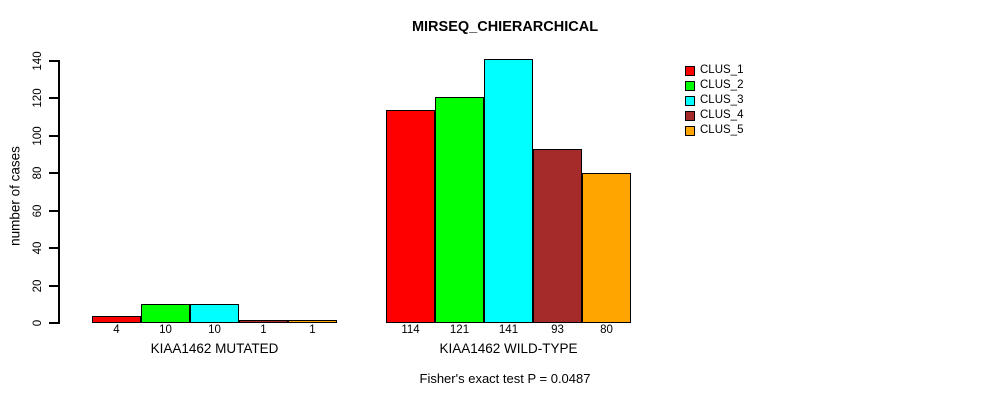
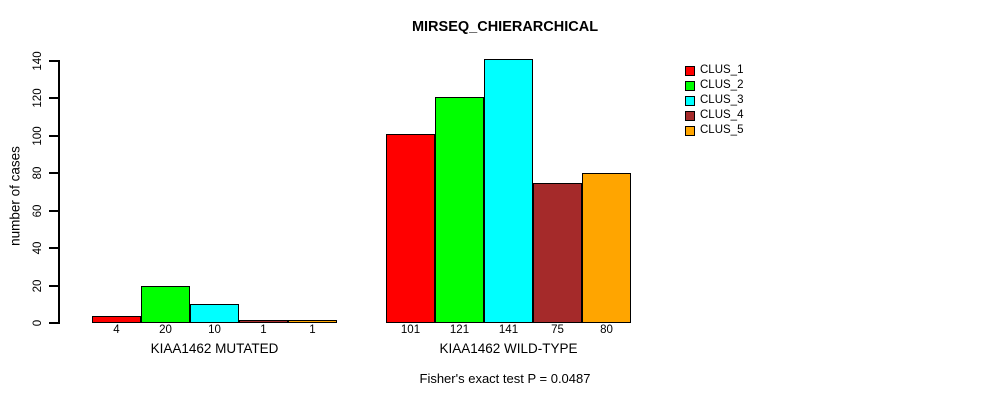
CLUS_2/KIAA1462 MUTATED: 10 -> 20
CLUS_1/KIAA1462 WILD-TYPE: 114 -> 101
CLUS_4/KIAA1462 WILD-TYPE: 93 -> 75
